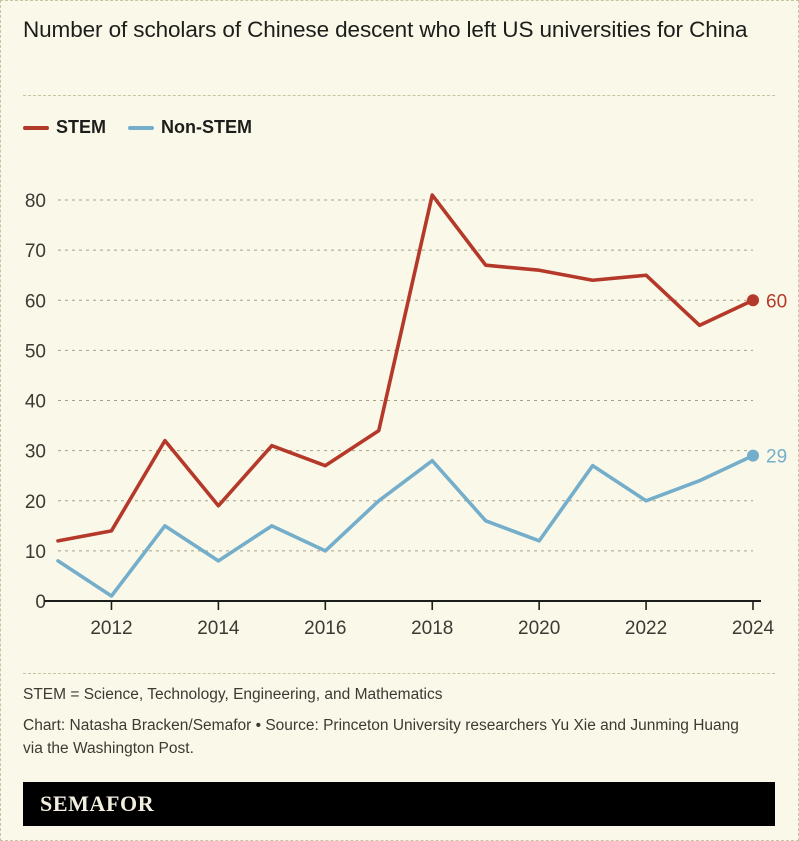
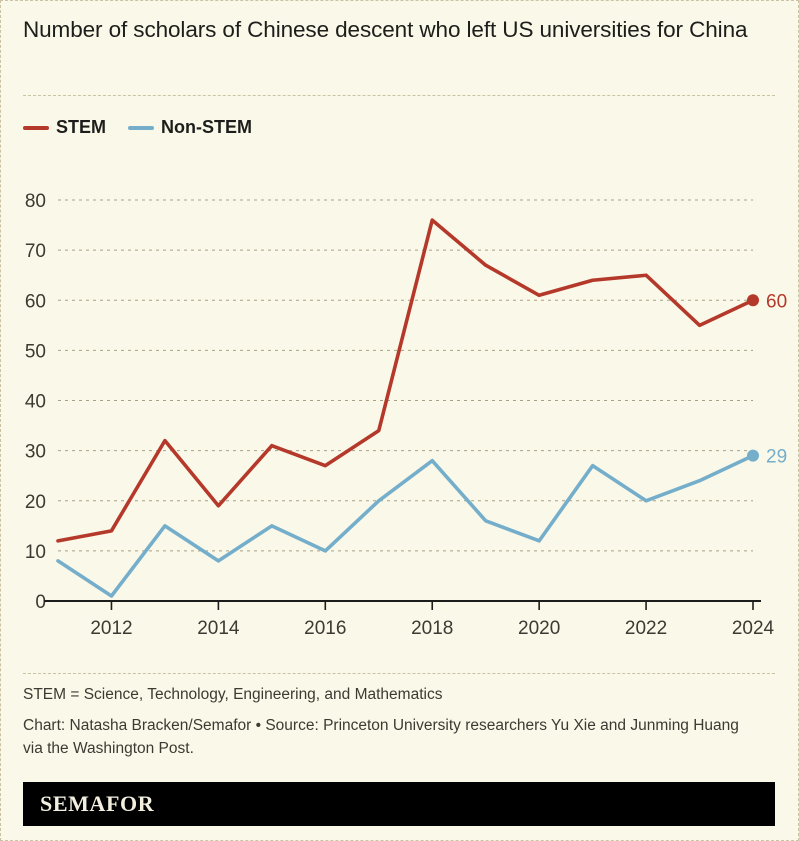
STEM/2018: 81 -> 76
STEM/2020: 66 -> 61
